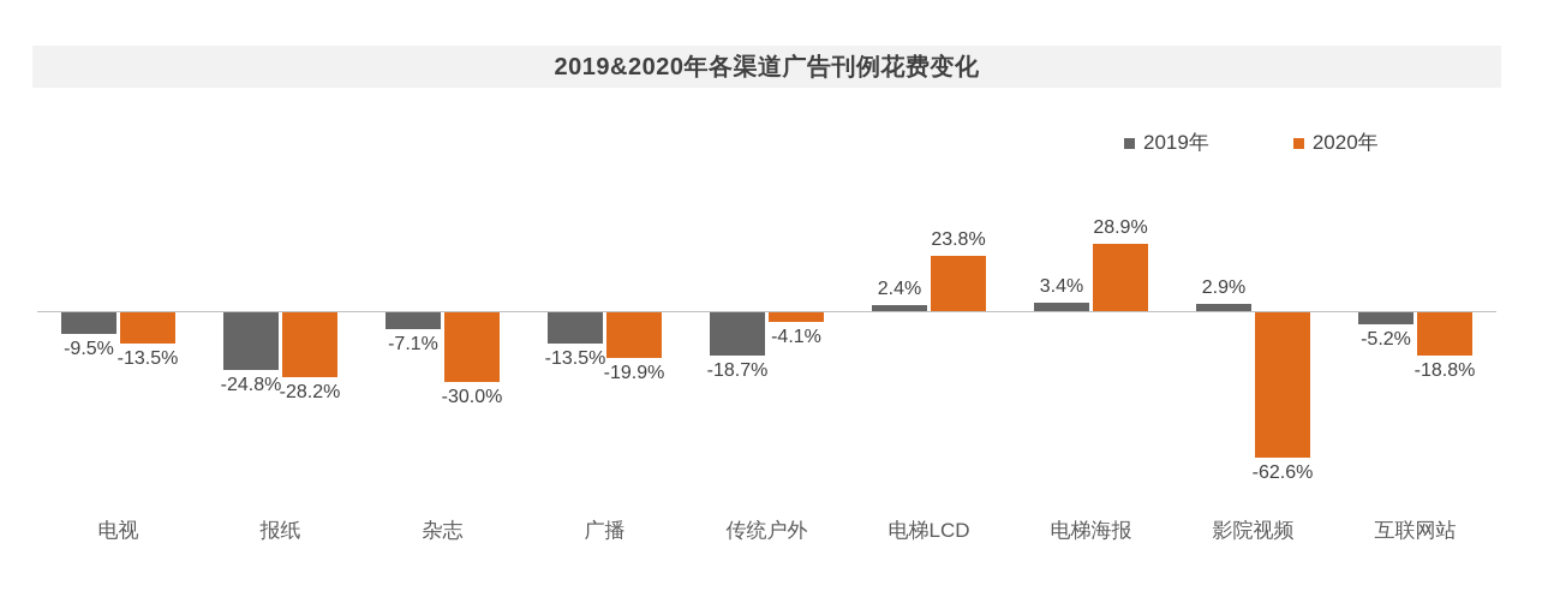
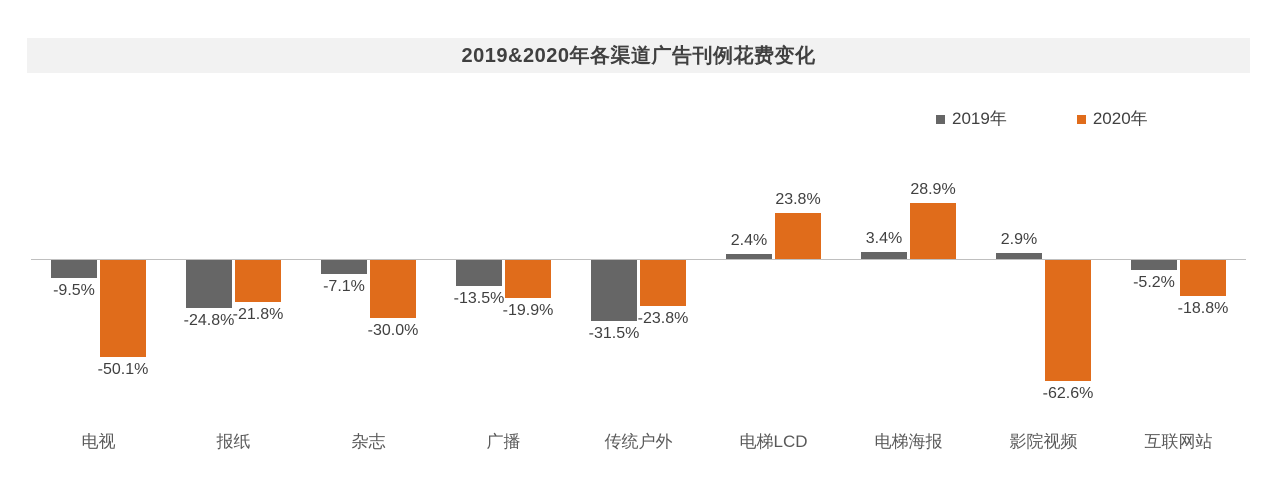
2020年/电视: -13.5% -> -50.1%
2020年/报纸: -28.2% -> -21.8%
2019年/传统户外: -18.7% -> -31.5%
2020年/传统户外: -4.1% -> -23.8%
